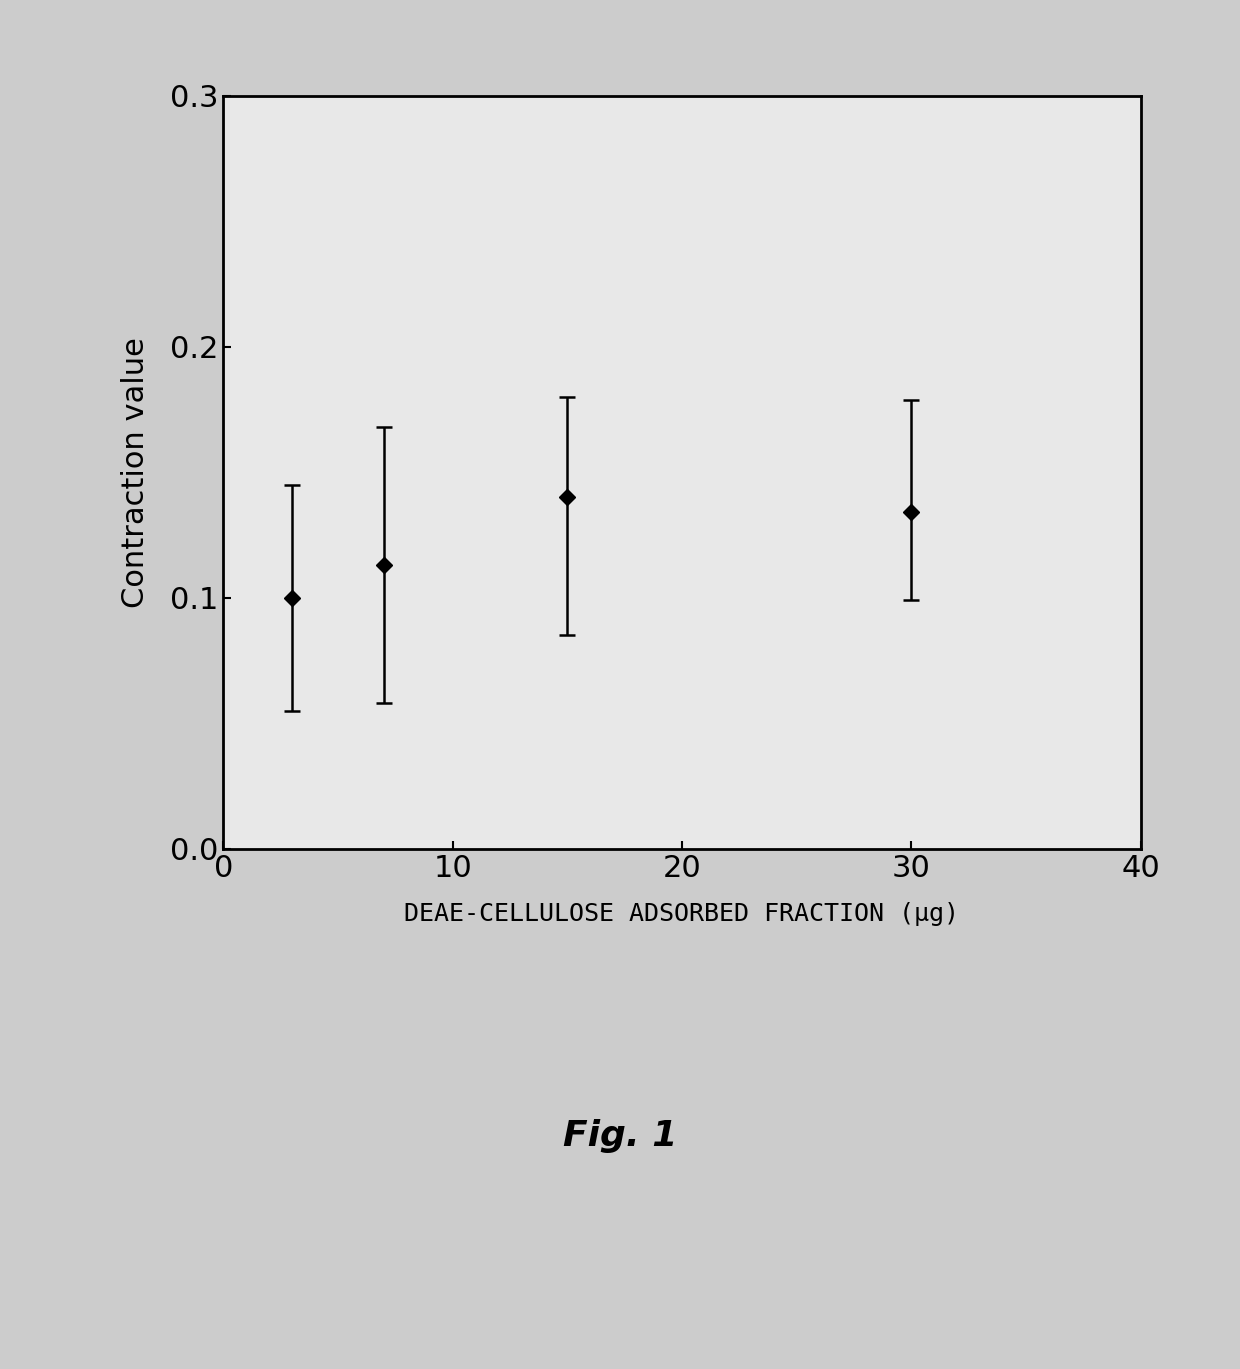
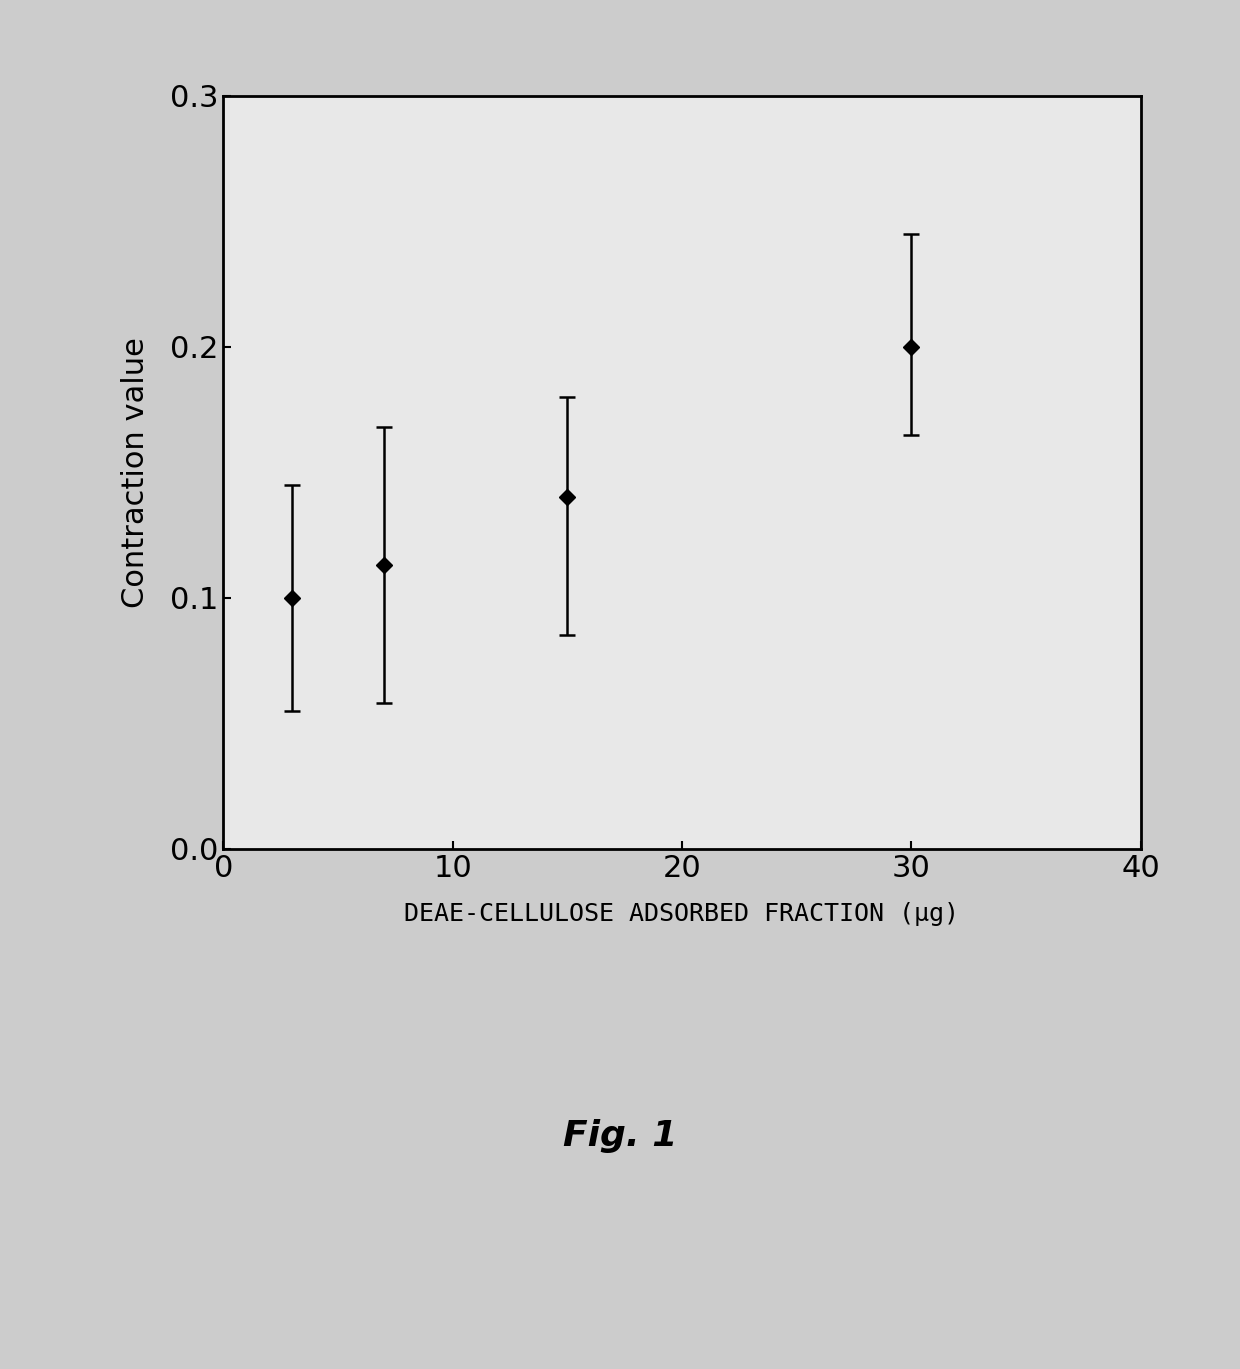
30: 0.134 -> 0.200
